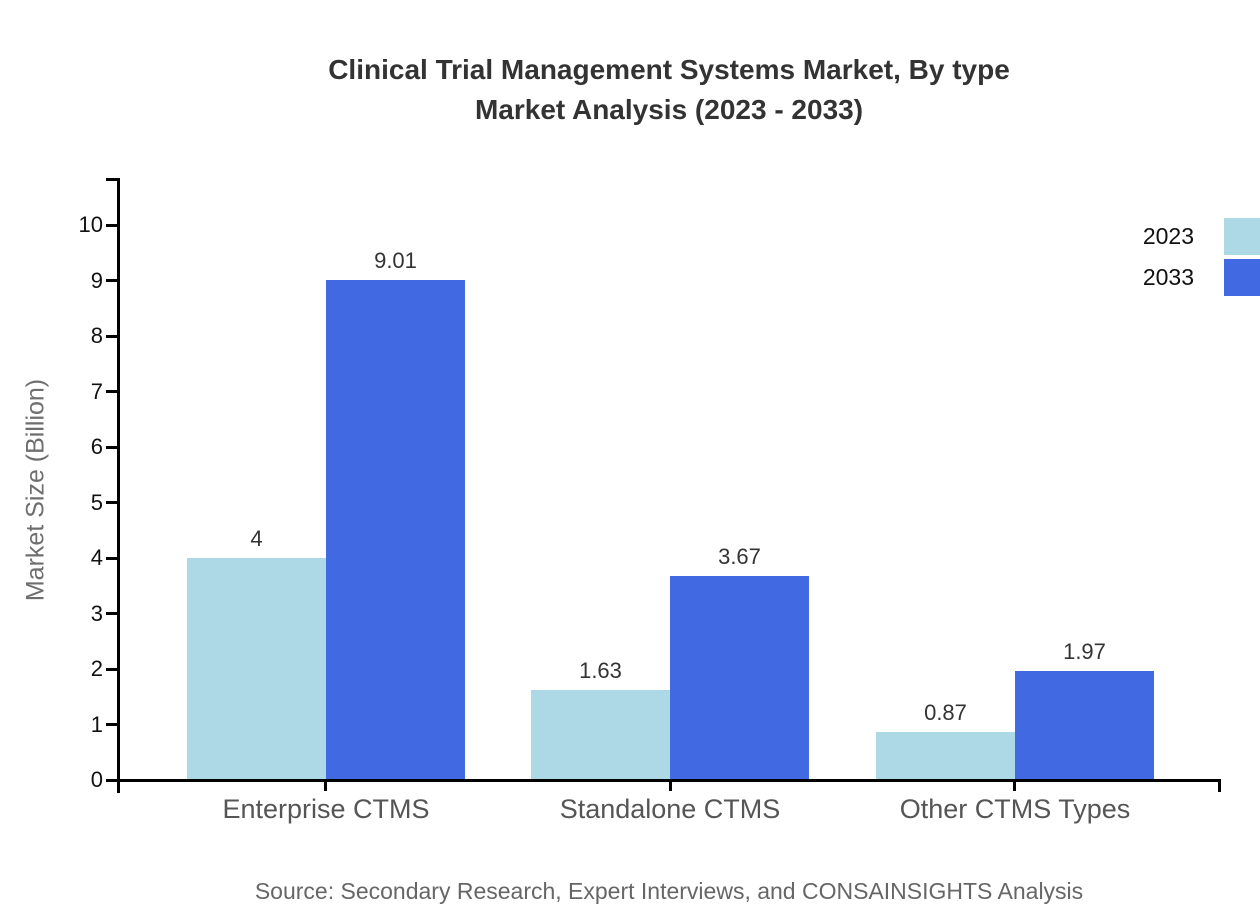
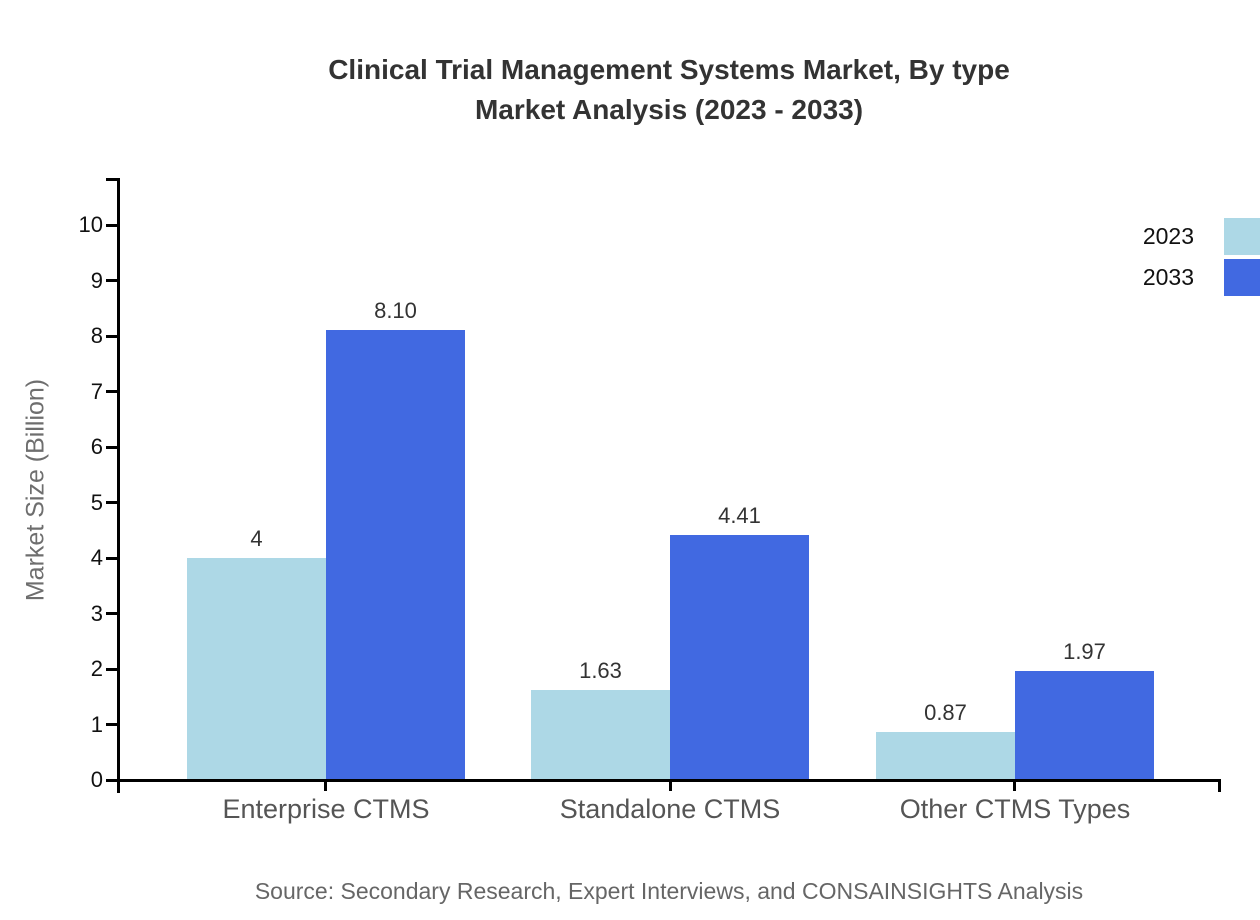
2033/Enterprise CTMS: 9.01 -> 8.10
2033/Standalone CTMS: 3.67 -> 4.41
